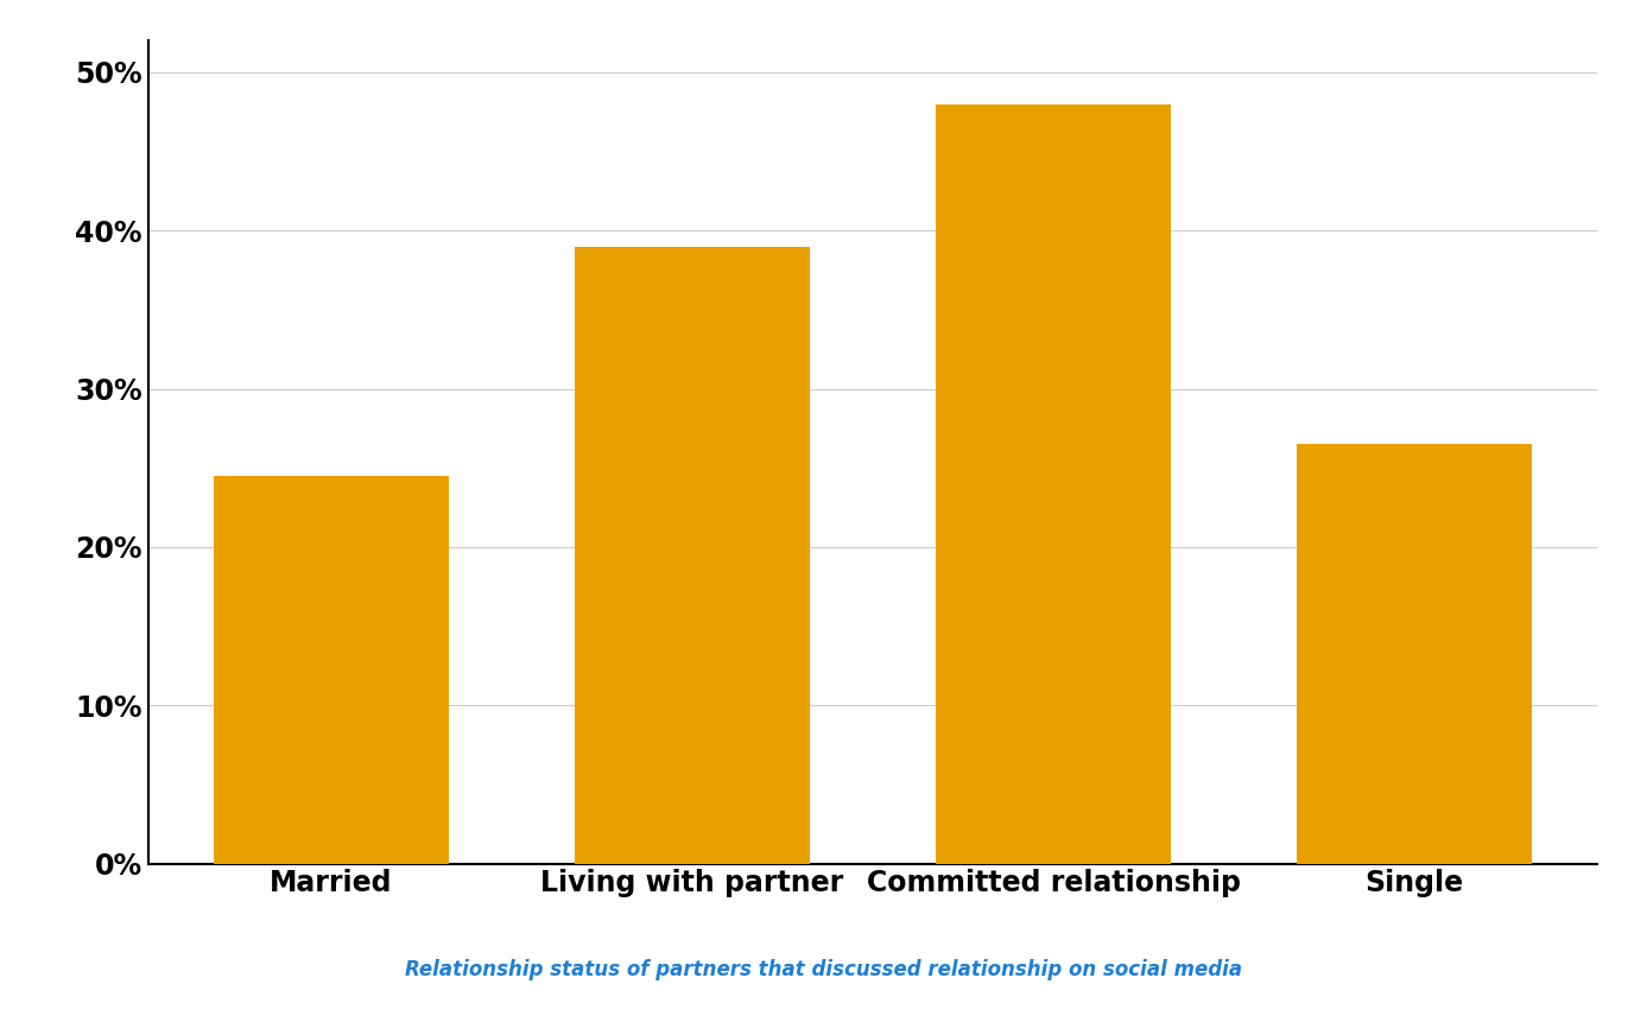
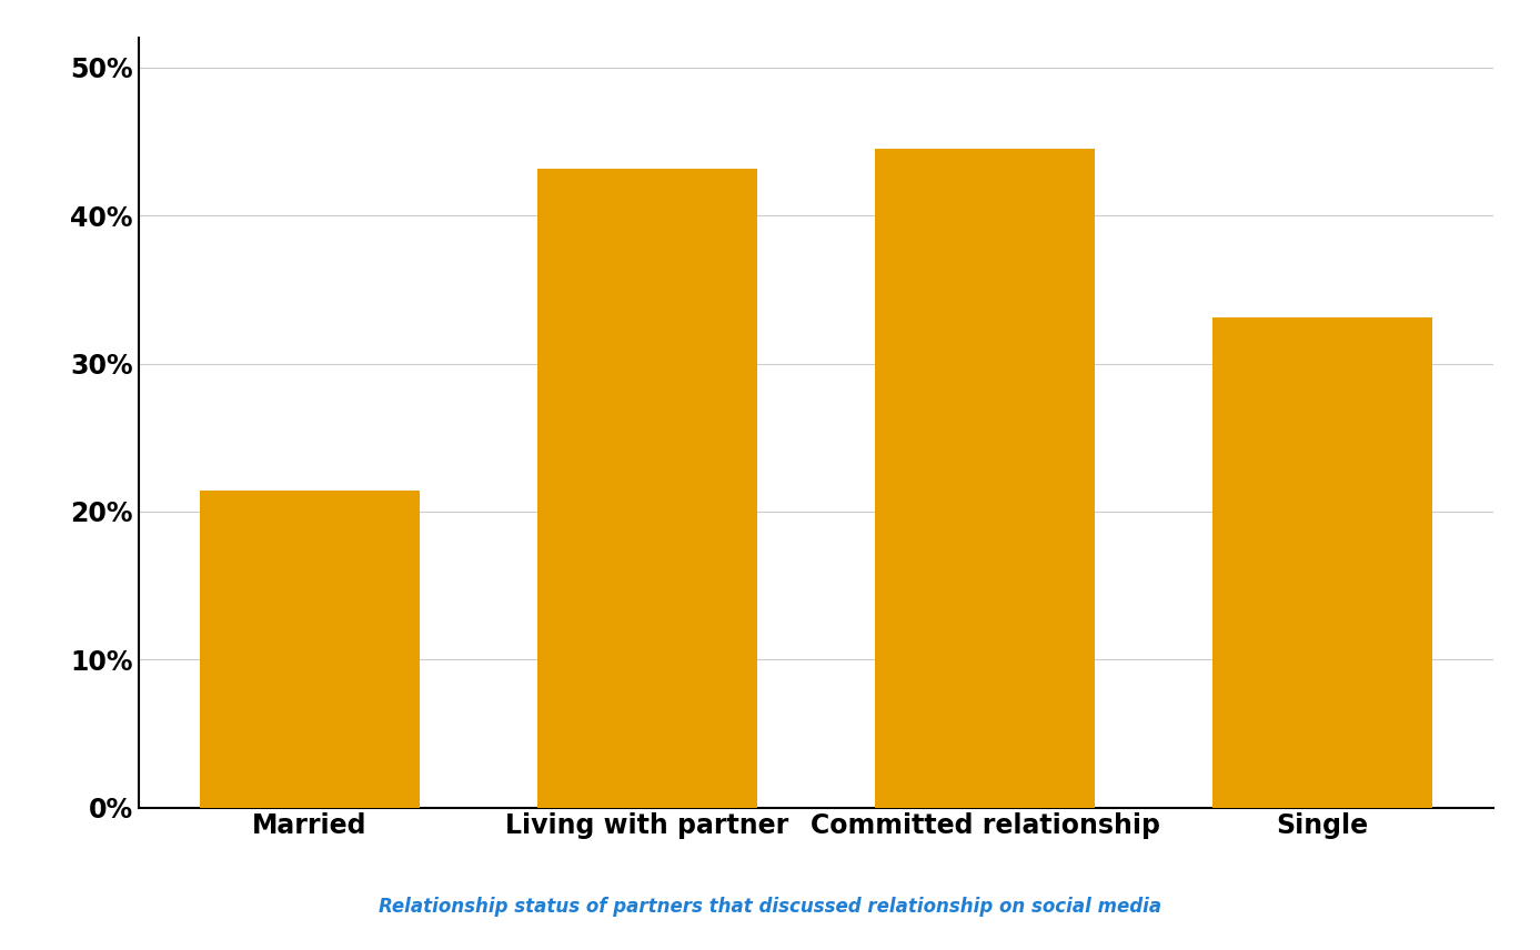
Married: 24.5% -> 21.4%
Living with partner: 39.0% -> 43.2%
Committed relationship: 48.0% -> 44.5%
Single: 26.5% -> 33.1%
